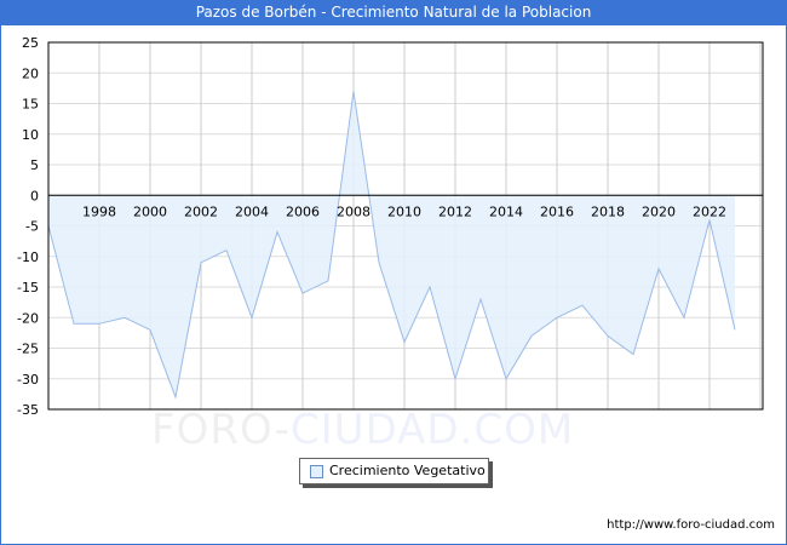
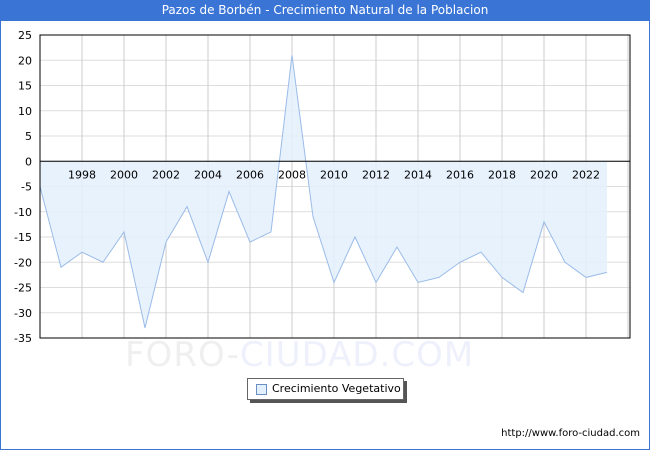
1998: -21 -> -18
2000: -22 -> -14
2002: -11 -> -16
2008: 17 -> 21
2012: -30 -> -24
2014: -30 -> -24
2022: -4 -> -23
